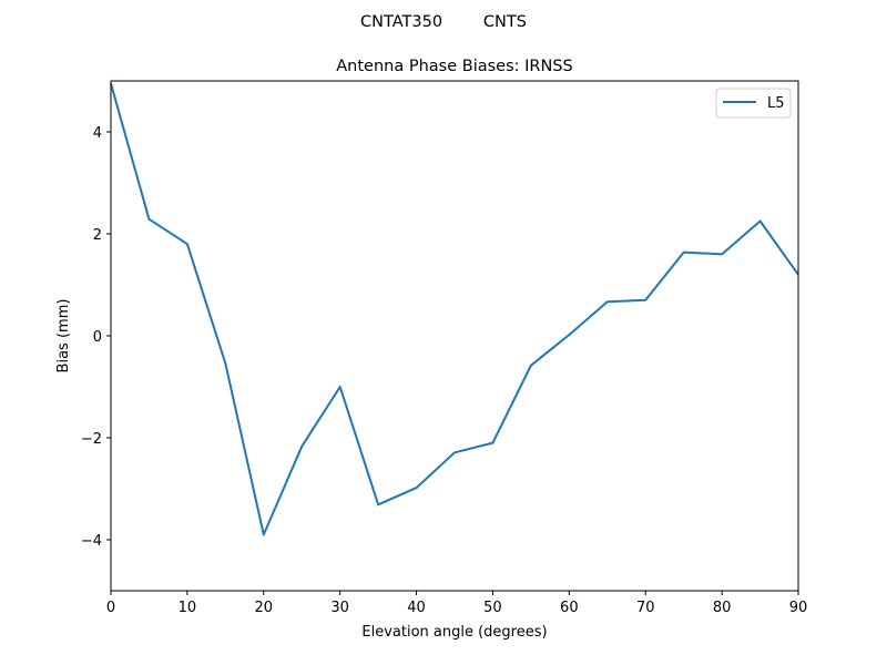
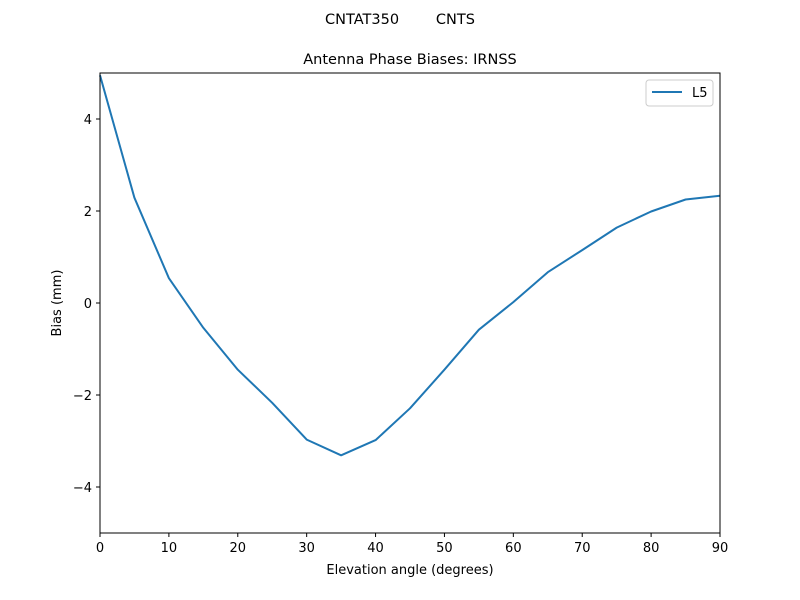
10: 1.8 -> 0.5
20: -3.9 -> -1.4
30: -1.0 -> -3.0
50: -2.1 -> -1.4
70: 0.7 -> 1.1
80: 1.6 -> 2.0
90: 1.2 -> 2.3
